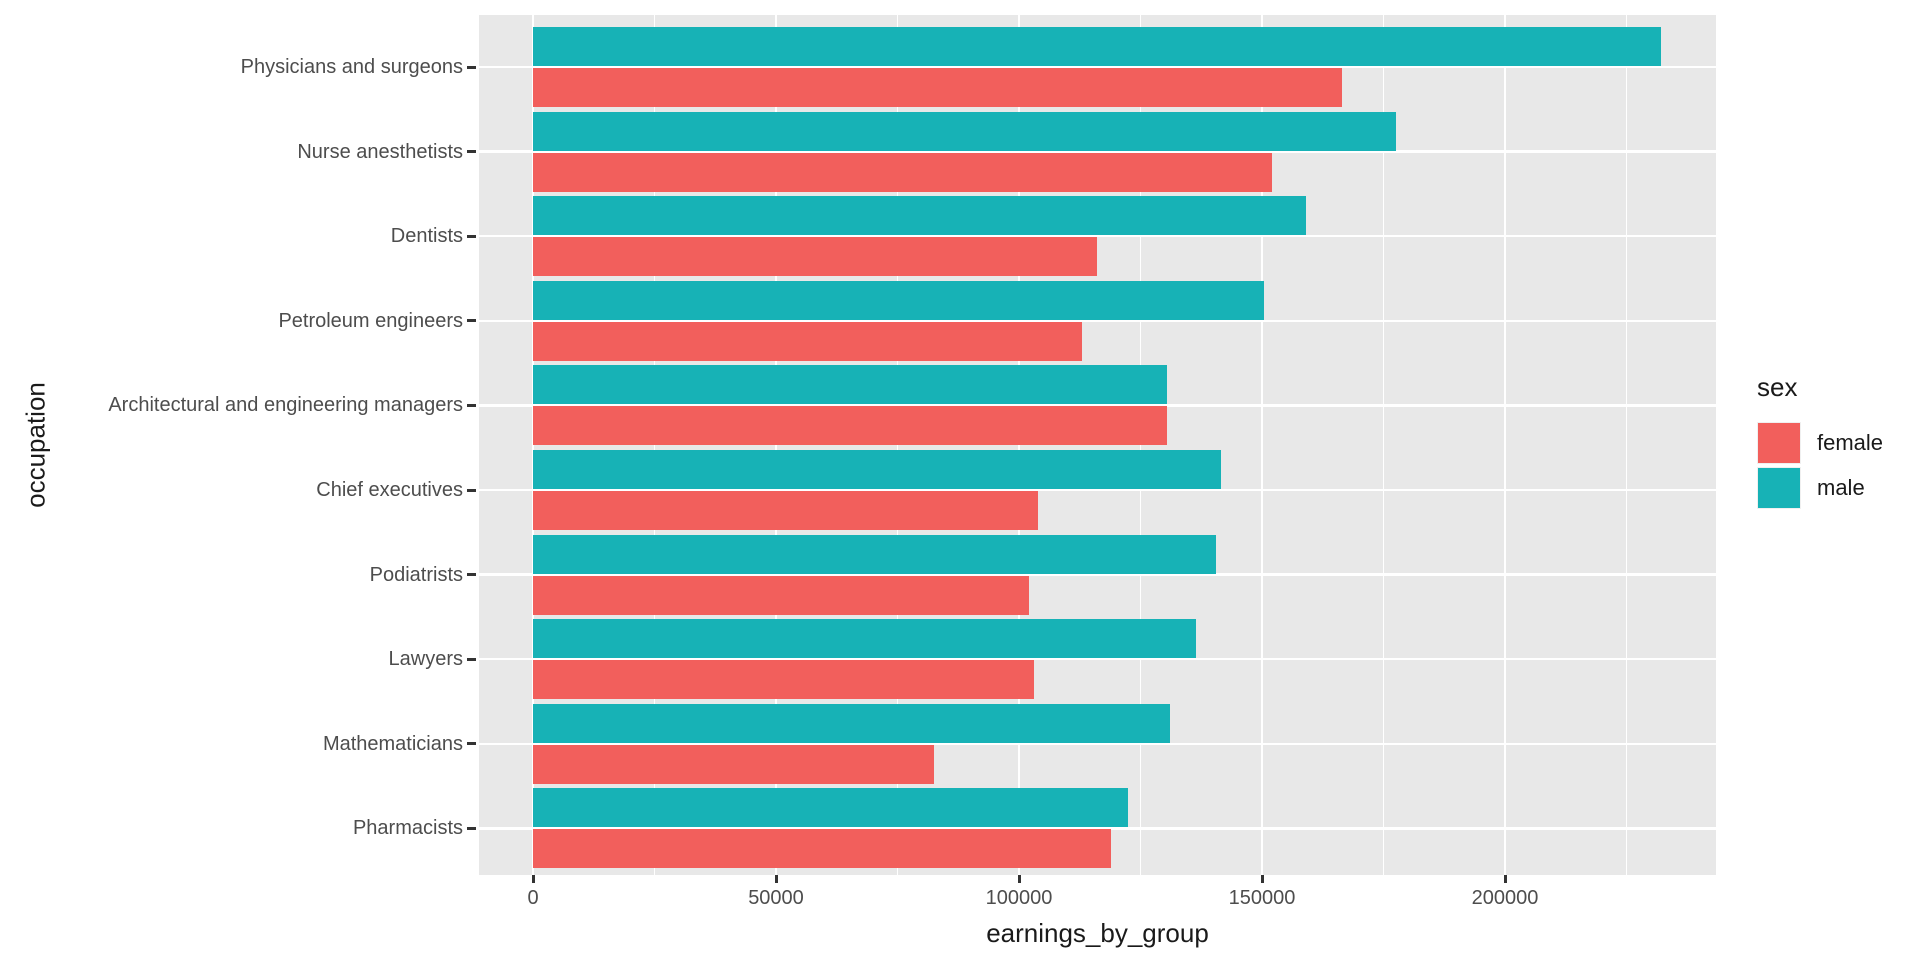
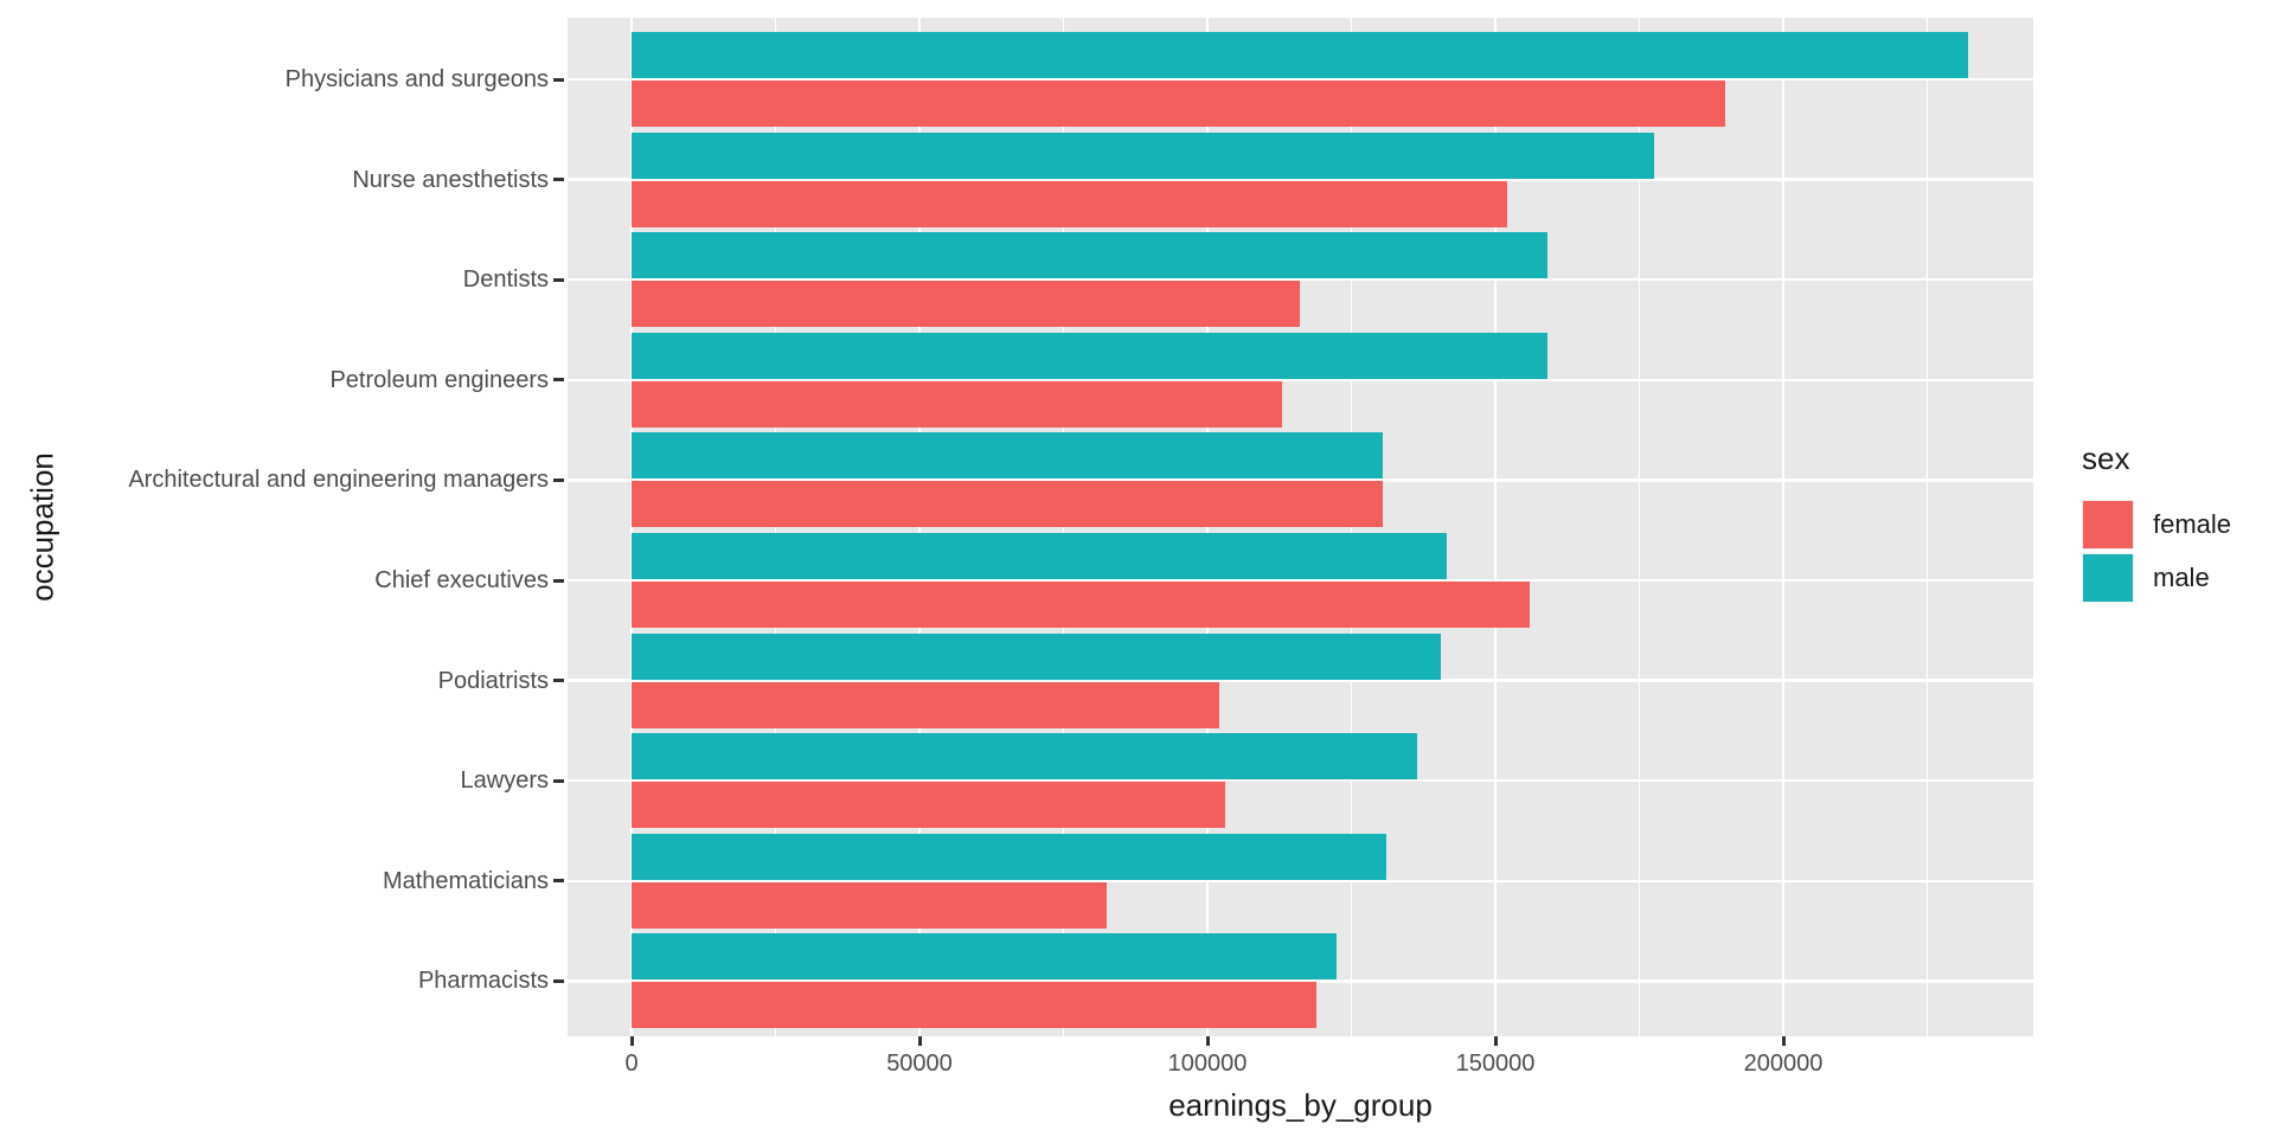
female/Physicians and surgeons: 166000 -> 190000
male/Petroleum engineers: 150000 -> 159000
female/Chief executives: 104000 -> 156000
